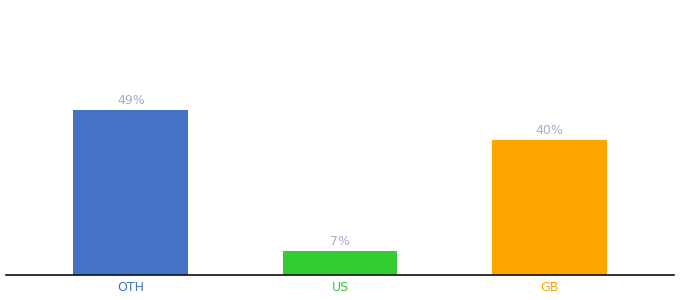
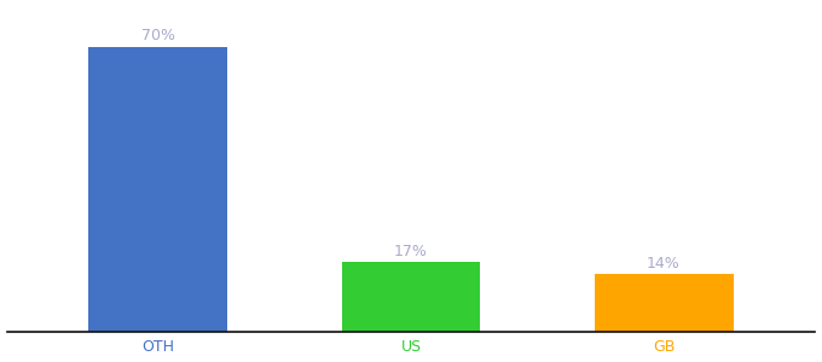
OTH: 49% -> 70%
US: 7% -> 17%
GB: 40% -> 14%
